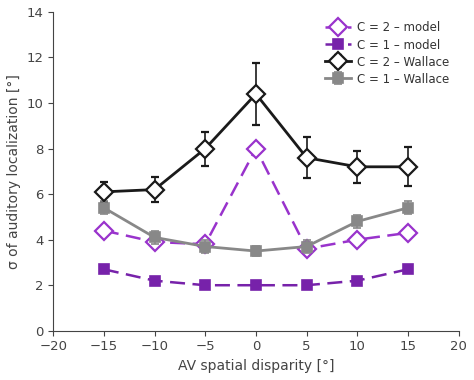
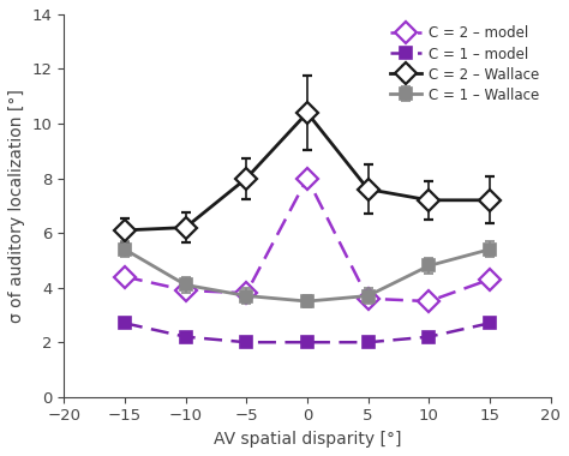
C = 2 – model/10: 4.0 -> 3.5
